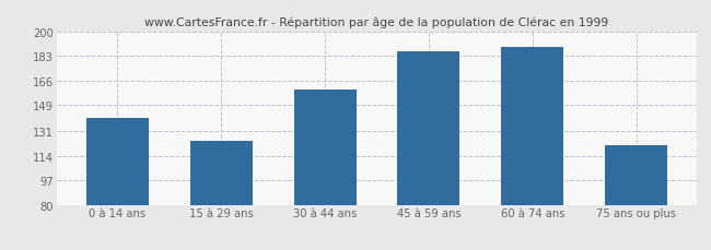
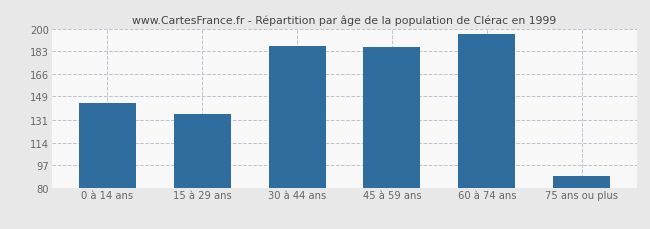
0 à 14 ans: 140 -> 144
15 à 29 ans: 124 -> 136
30 à 44 ans: 160 -> 187
60 à 74 ans: 189 -> 196
75 ans ou plus: 121 -> 89
